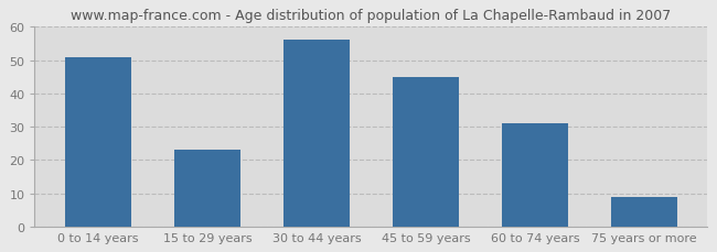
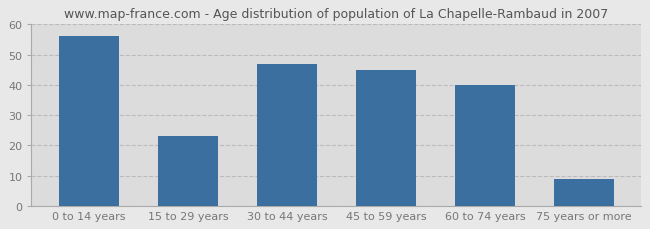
0 to 14 years: 51 -> 56
30 to 44 years: 56 -> 47
60 to 74 years: 31 -> 40
